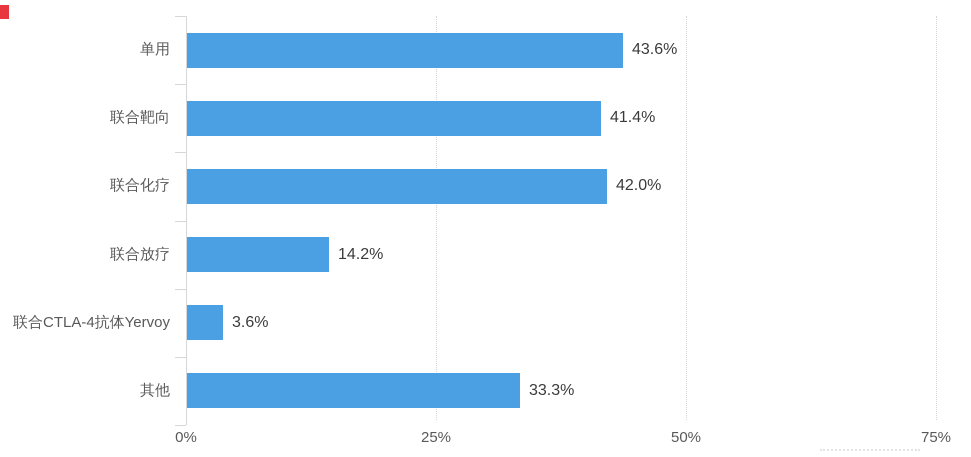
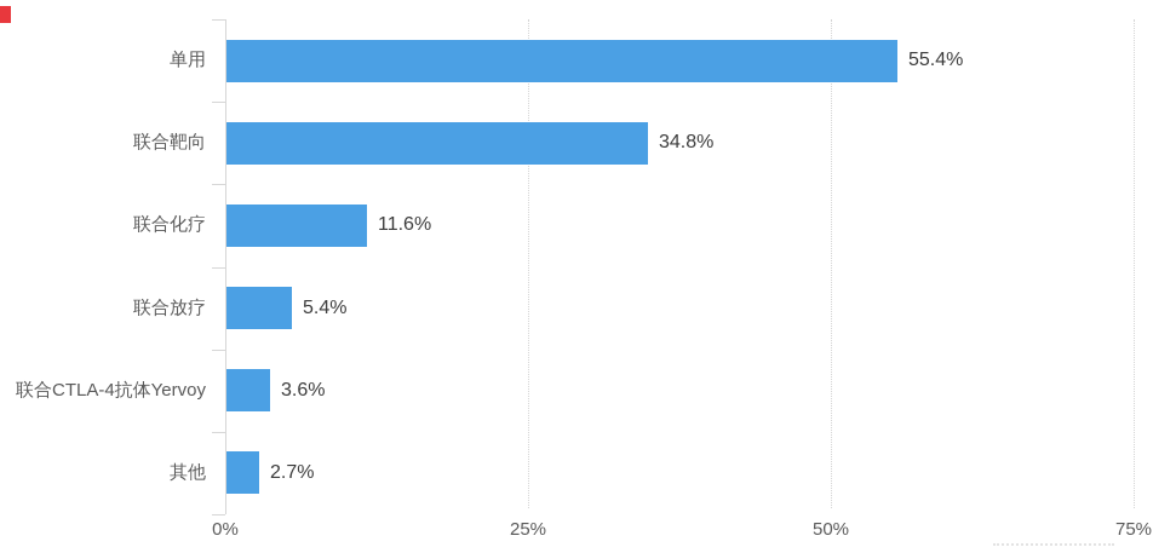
单用: 43.6% -> 55.4%
联合靶向: 41.4% -> 34.8%
联合化疗: 42.0% -> 11.6%
联合放疗: 14.2% -> 5.4%
其他: 33.3% -> 2.7%
